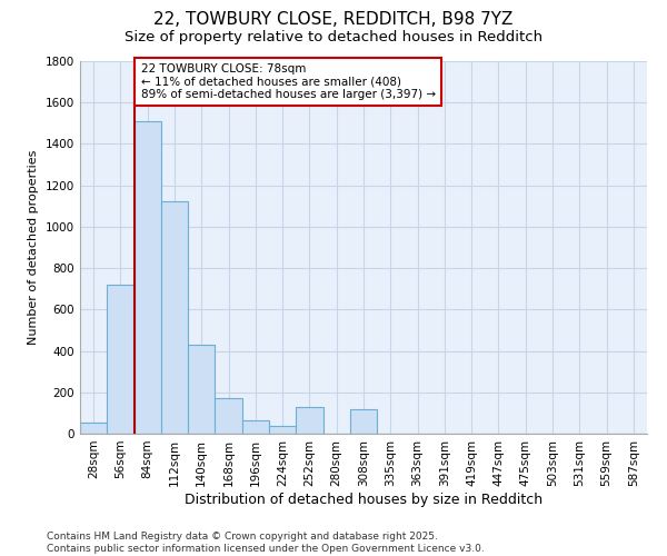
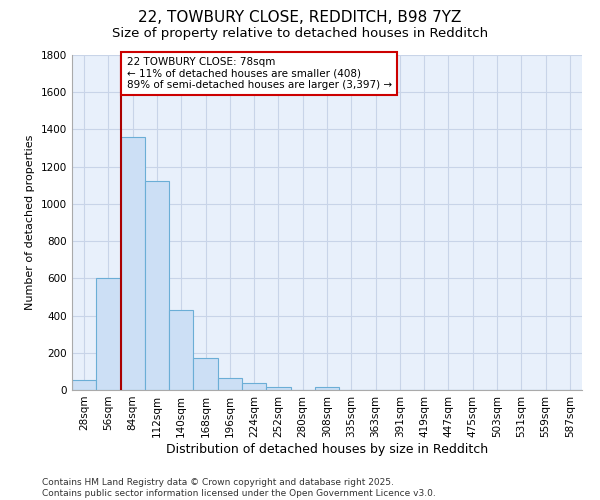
56sqm: 720 -> 600
84sqm: 1510 -> 1360
252sqm: 130 -> 20
308sqm: 120 -> 20
